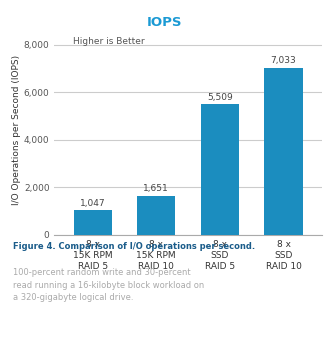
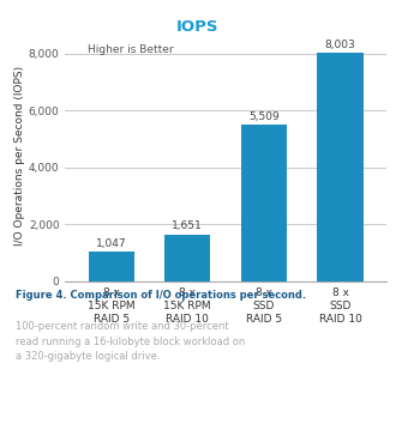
8 x SSD RAID 10: 7,033 -> 8,003
